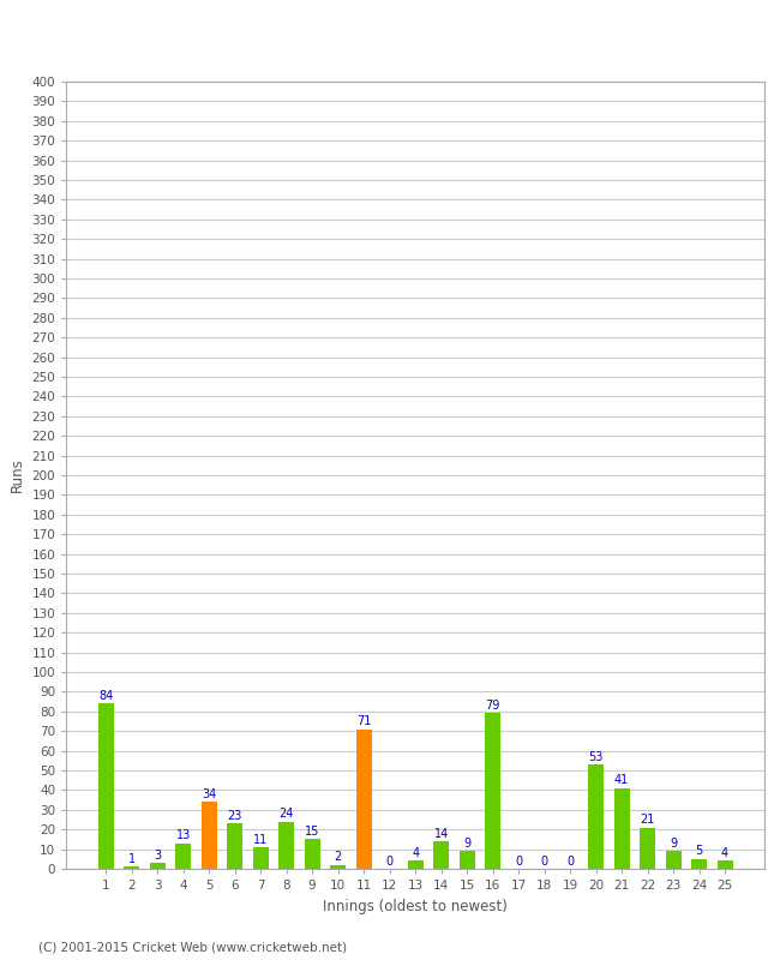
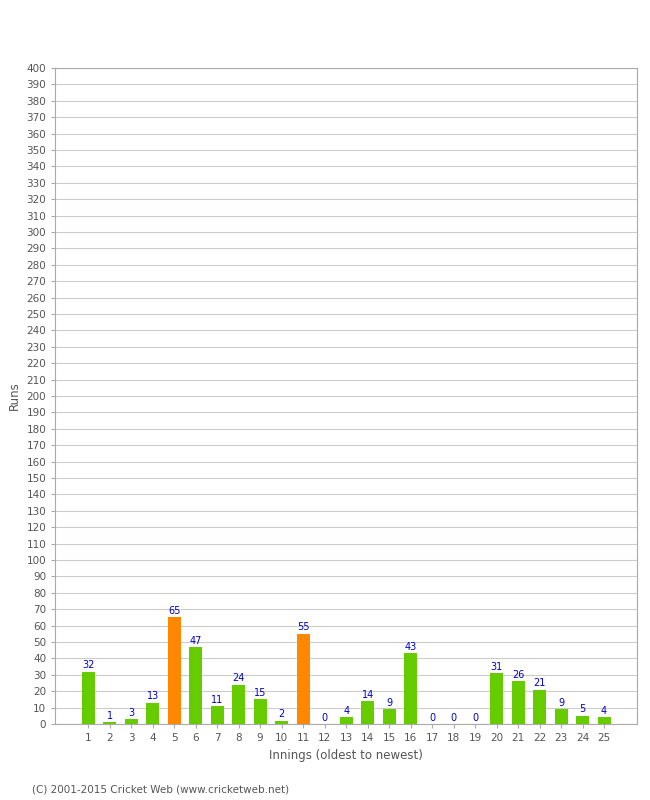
1: 84 -> 32
5: 34 -> 65
6: 23 -> 47
11: 71 -> 55
16: 79 -> 43
20: 53 -> 31
21: 41 -> 26
